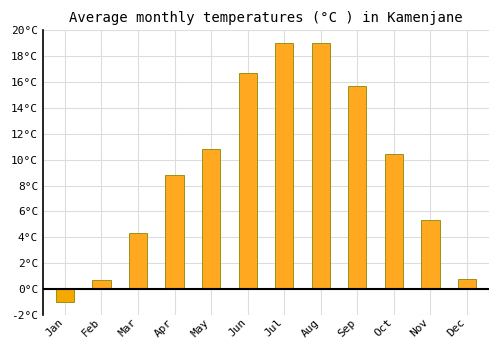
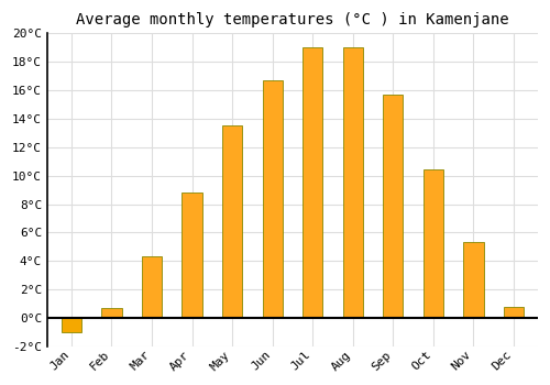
May: 10.8°C -> 13.5°C
